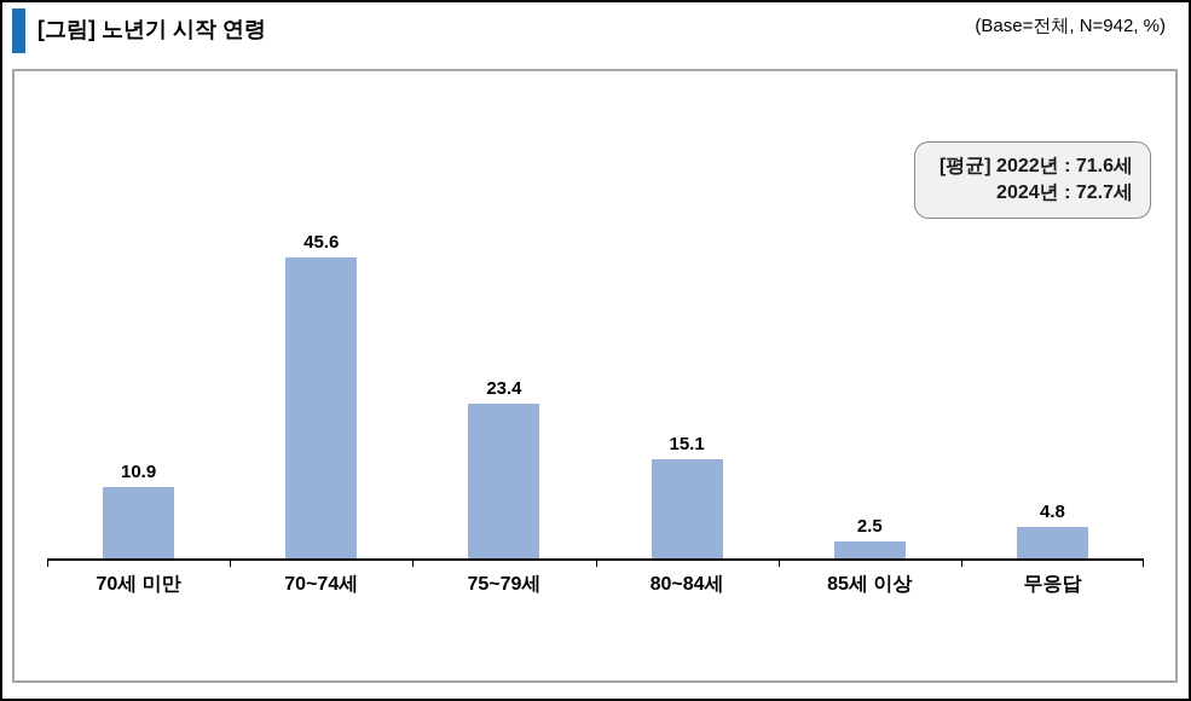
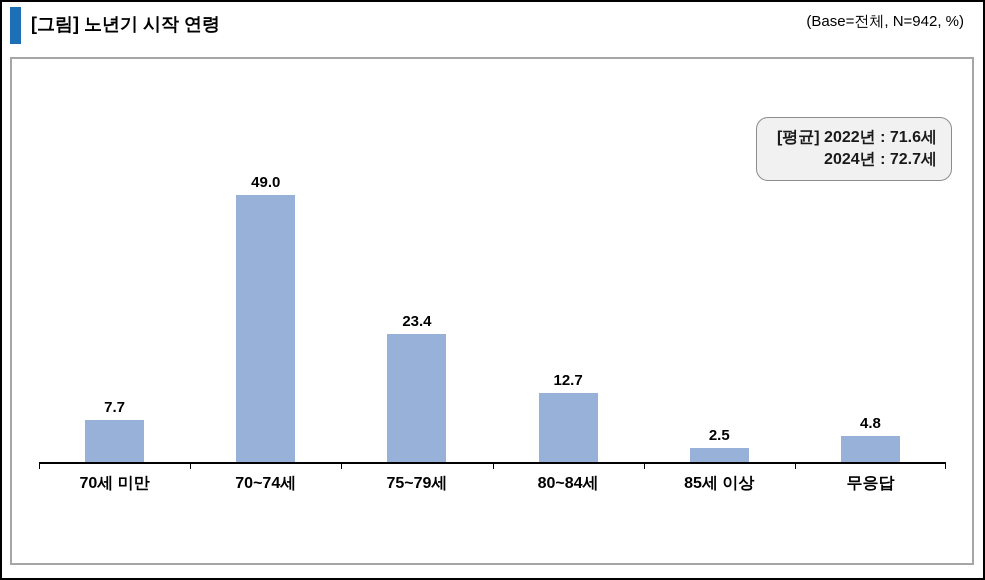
70세 미만: 10.9 -> 7.7
70~74세: 45.6 -> 49.0
80~84세: 15.1 -> 12.7
